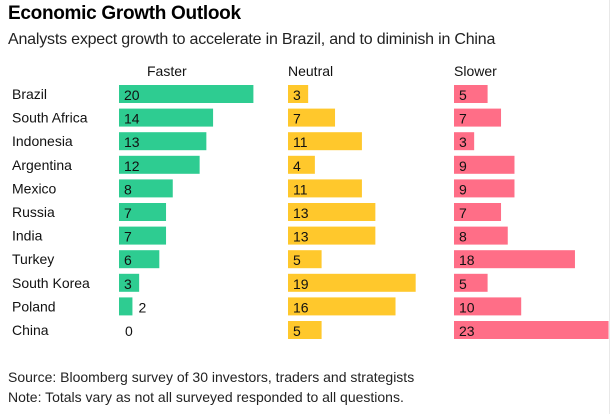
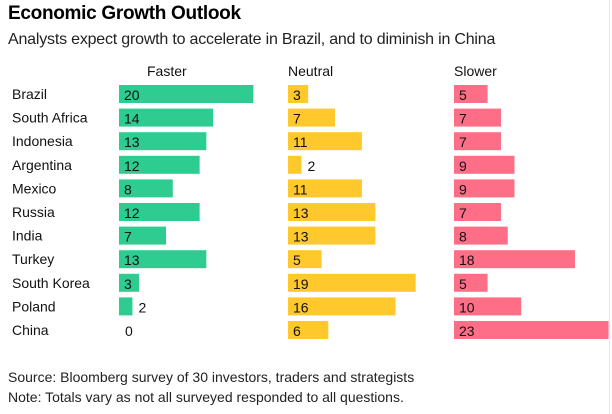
Slower/Indonesia: 3 -> 7
Neutral/Argentina: 4 -> 2
Faster/Russia: 7 -> 12
Faster/Turkey: 6 -> 13
Neutral/China: 5 -> 6
